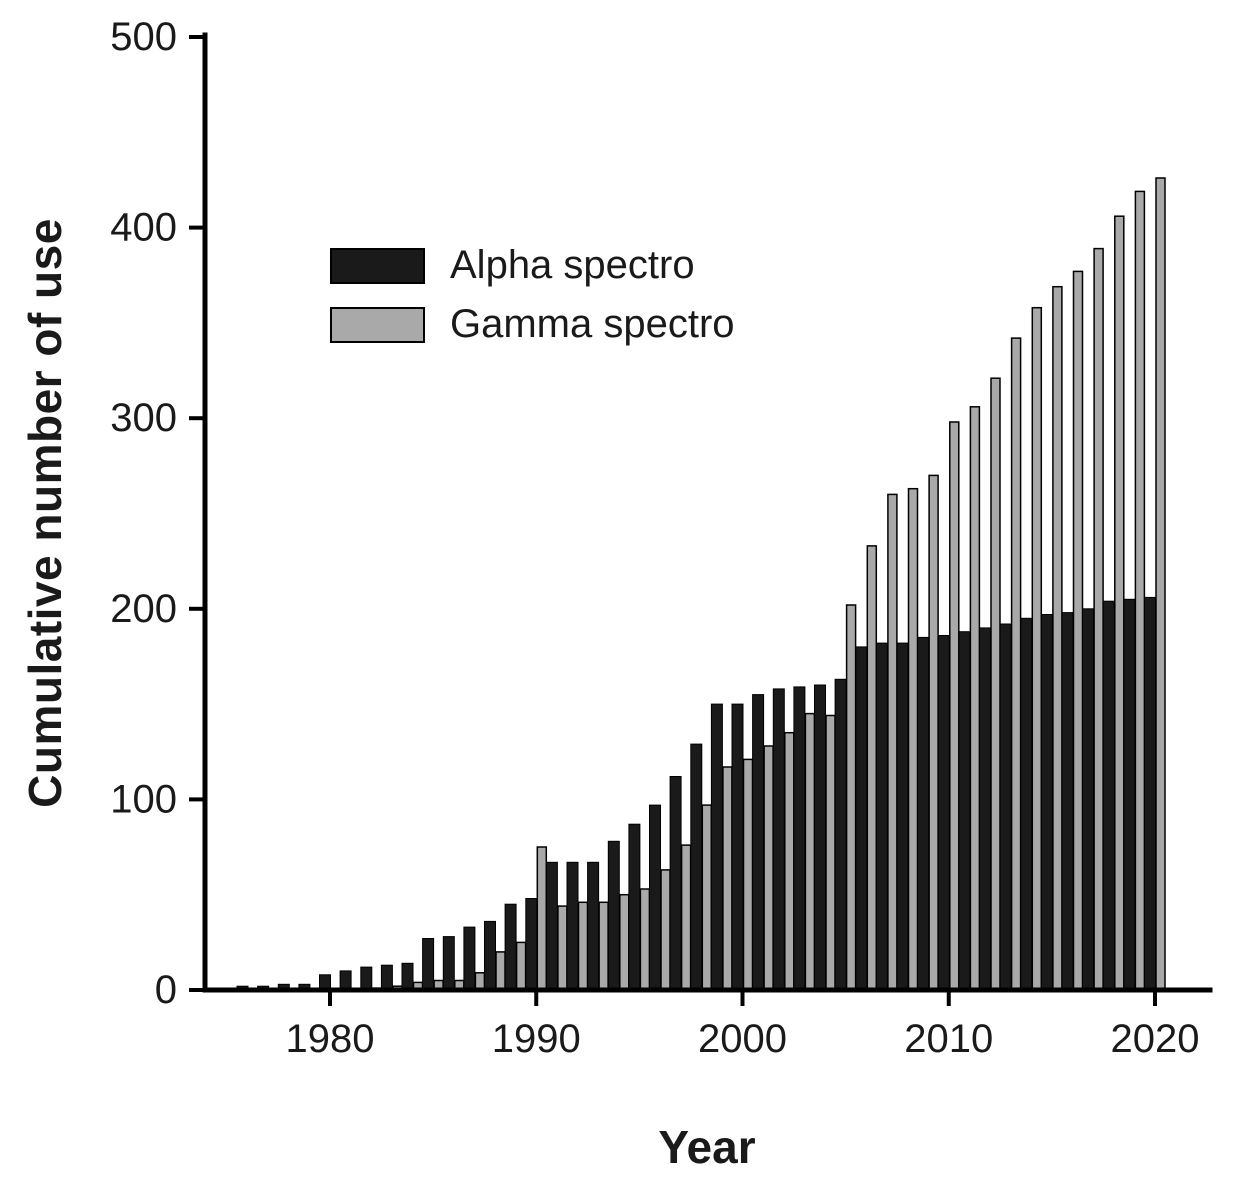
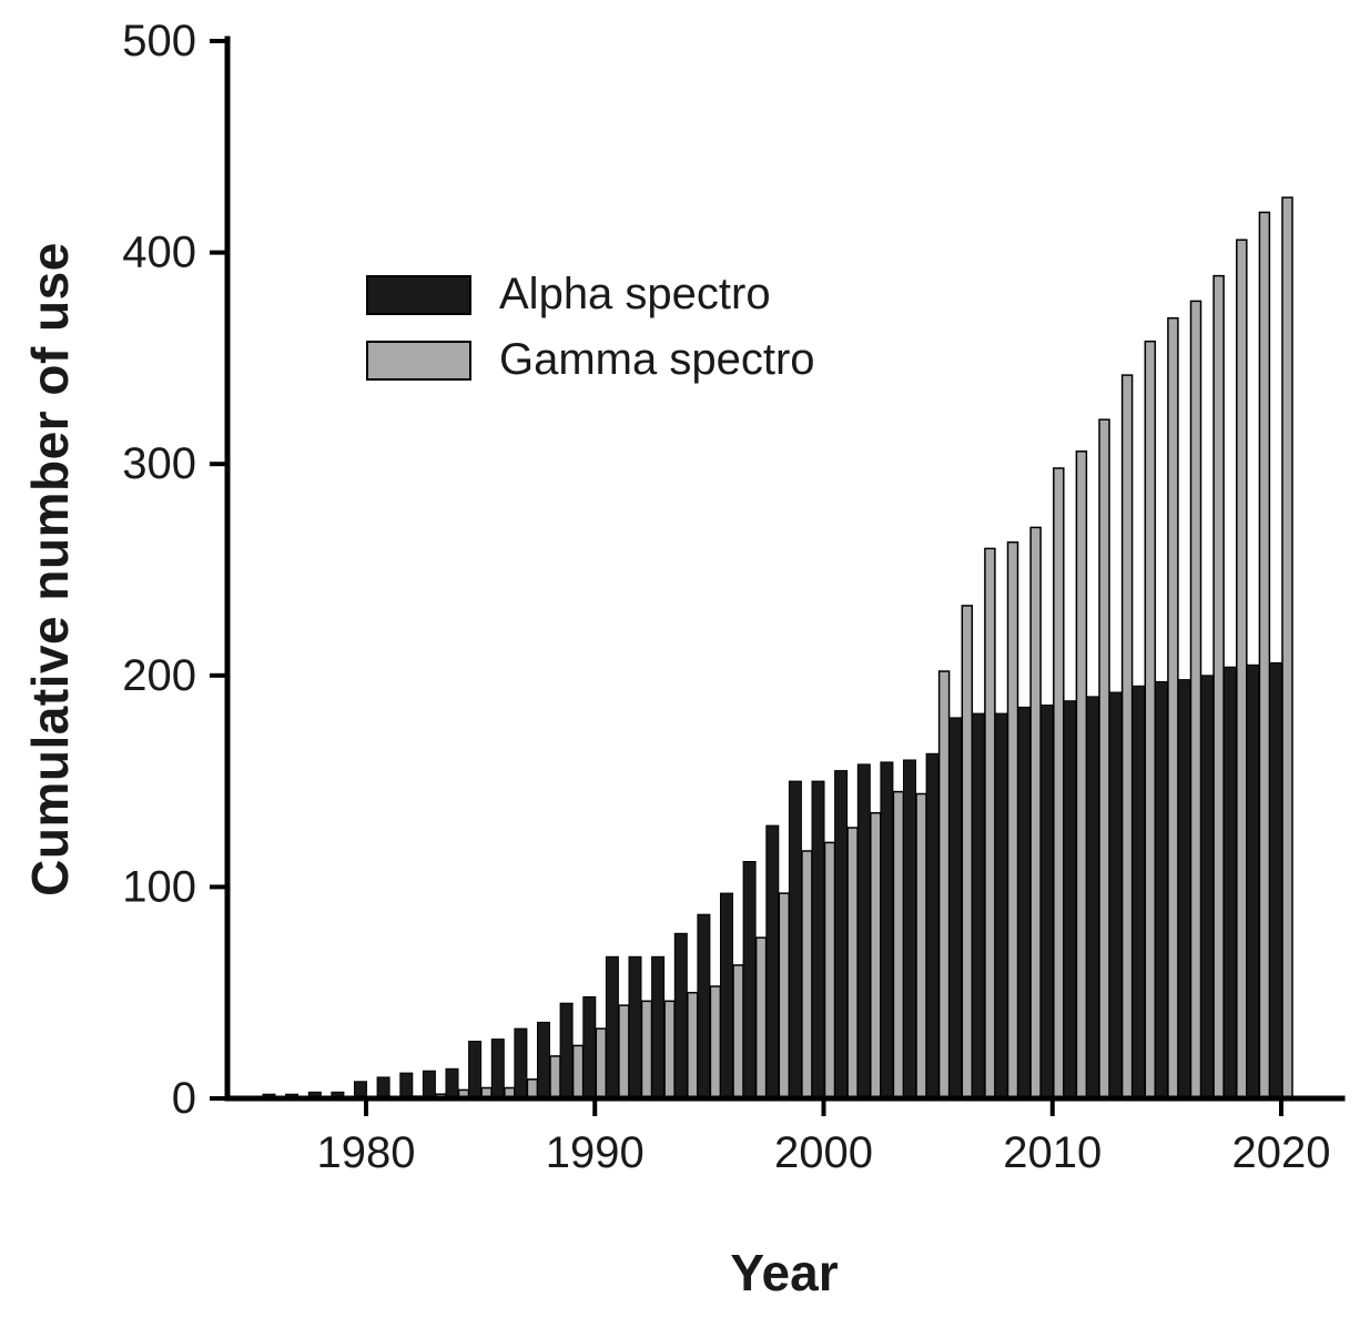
Gamma spectro/1990: 75 -> 33
